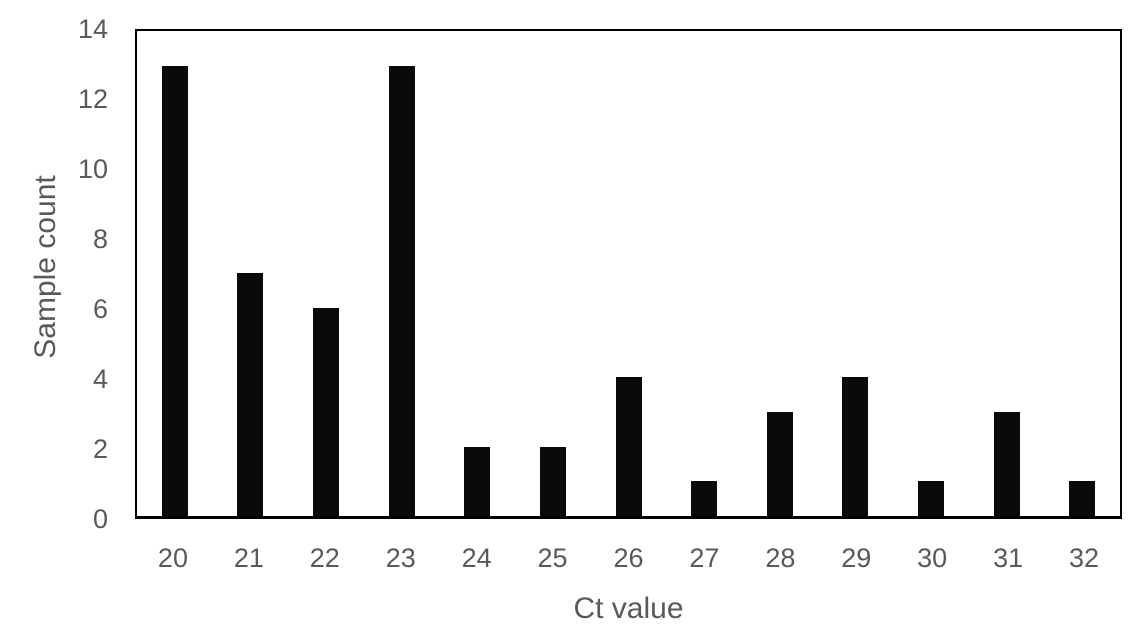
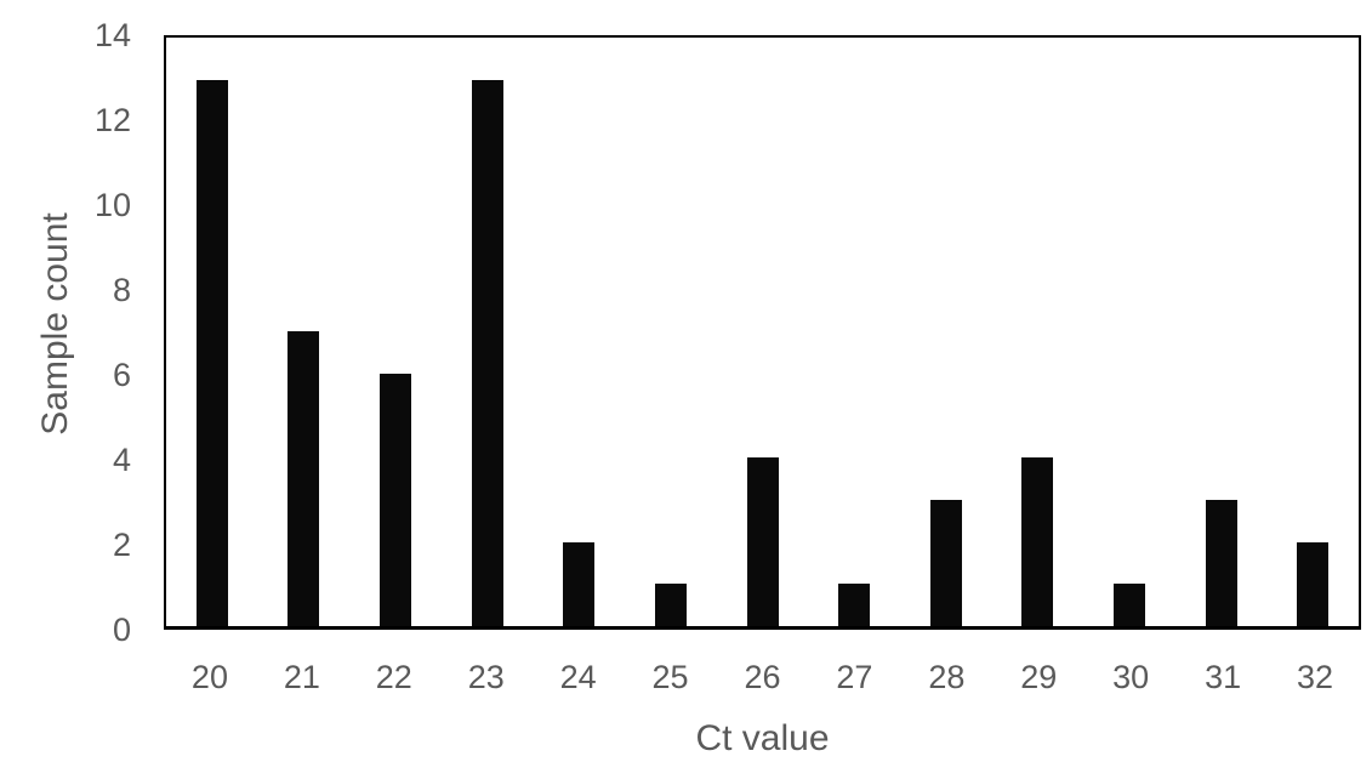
25: 2 -> 1
32: 1 -> 2
